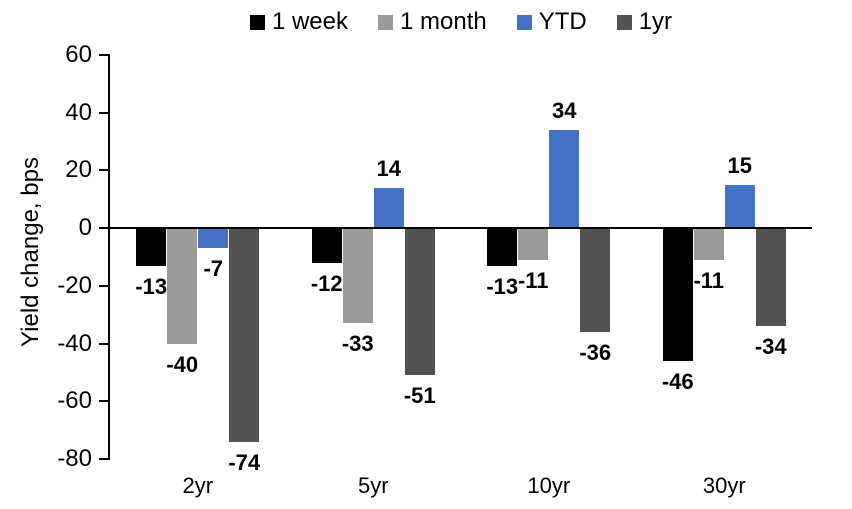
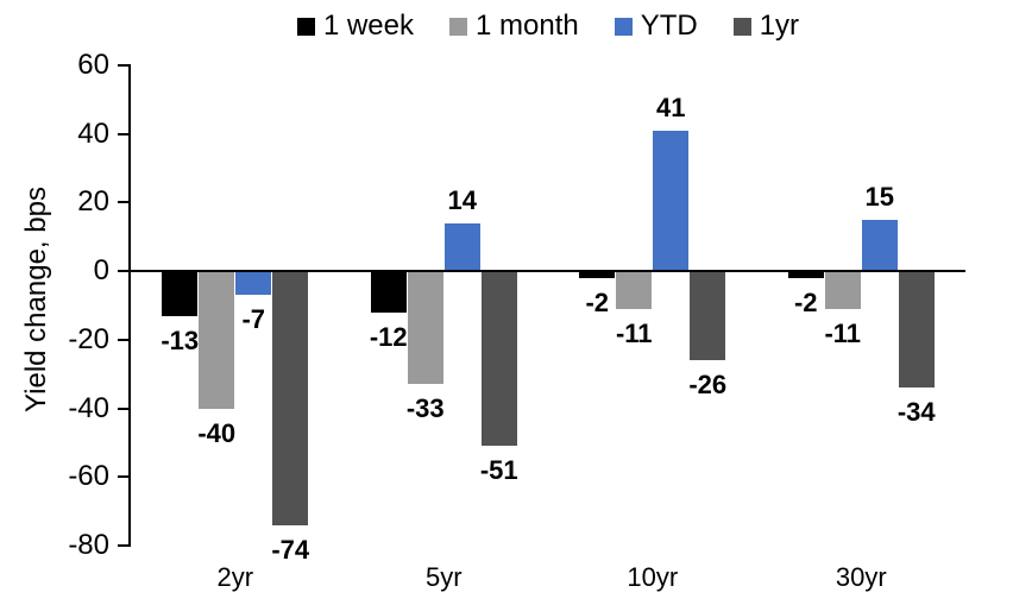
1 week/10yr: -13 -> -2
YTD/10yr: 34 -> 41
1yr/10yr: -36 -> -26
1 week/30yr: -46 -> -2
